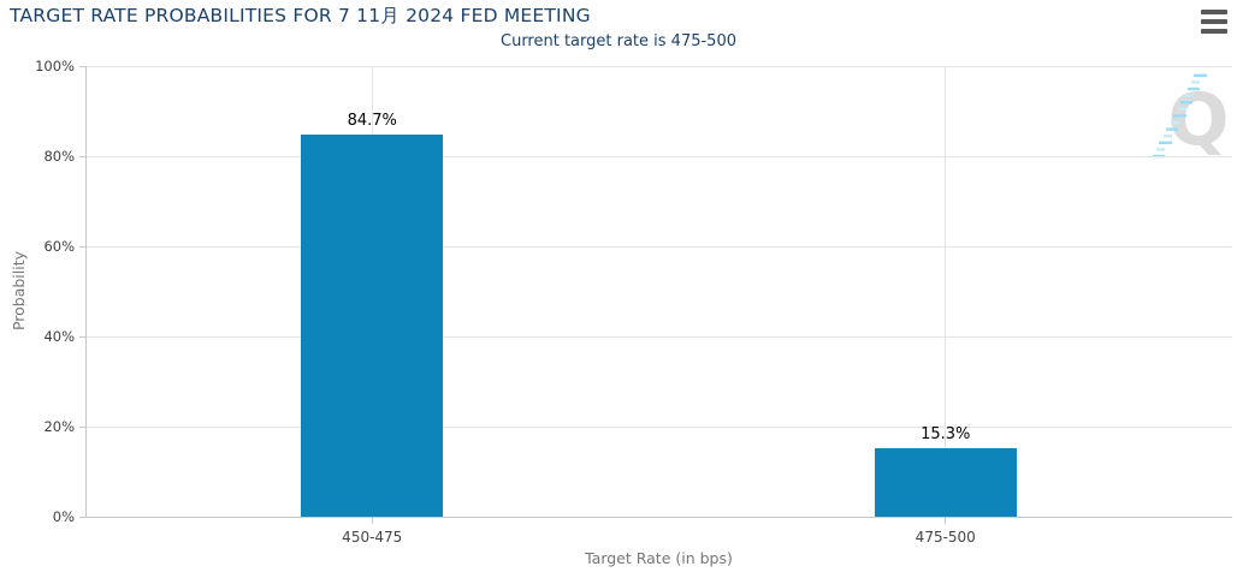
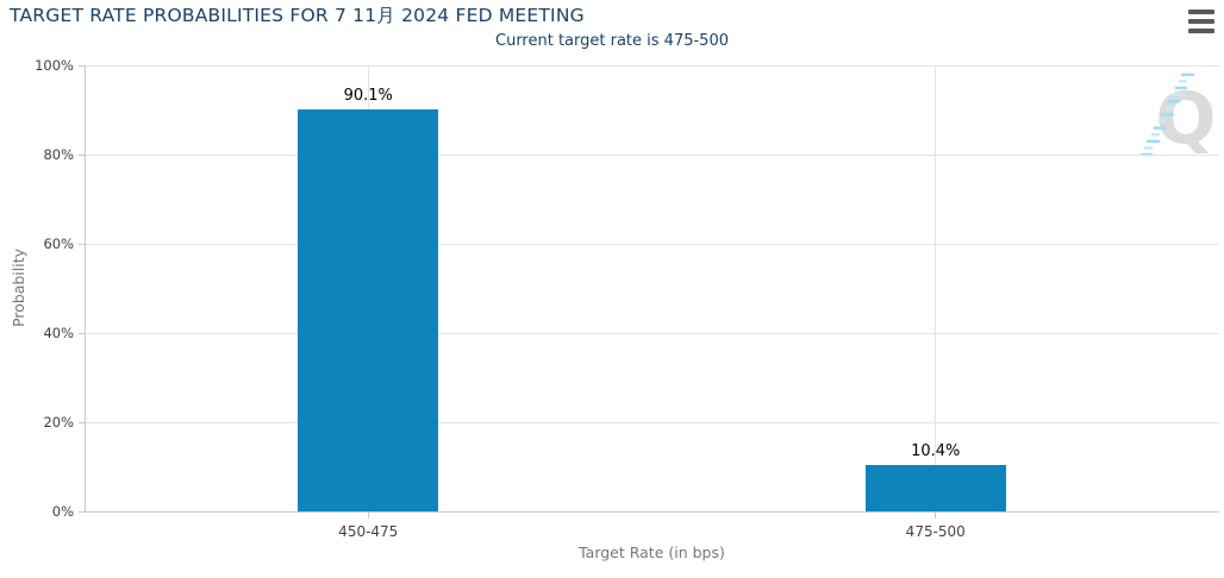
450-475: 84.7% -> 90.1%
475-500: 15.3% -> 10.4%
